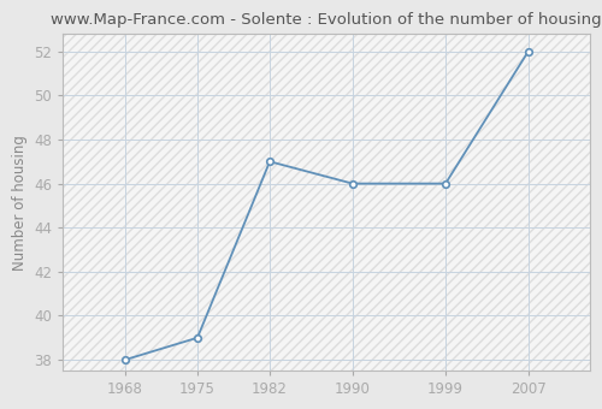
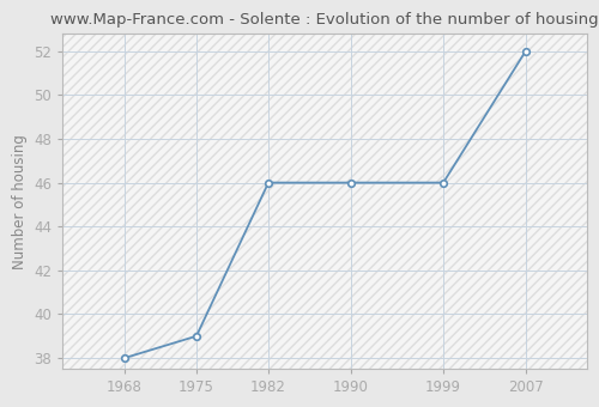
1982: 47 -> 46
